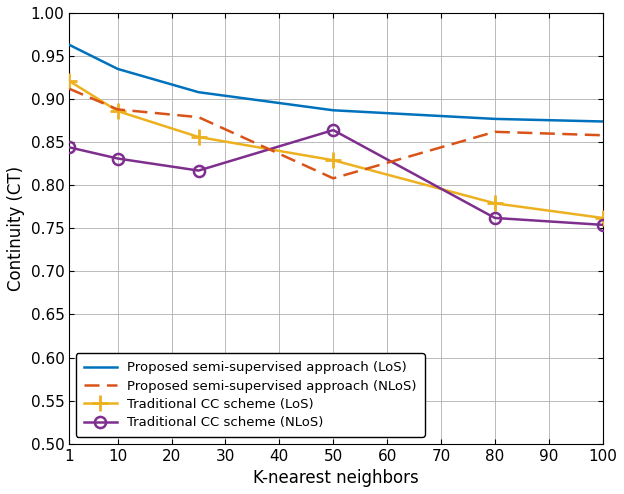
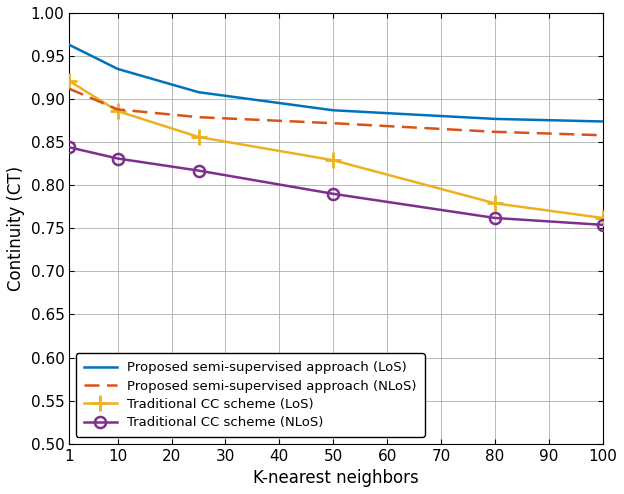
Proposed semi-supervised approach (NLoS)/50: 0.808 -> 0.872
Traditional CC scheme (NLoS)/50: 0.864 -> 0.790
